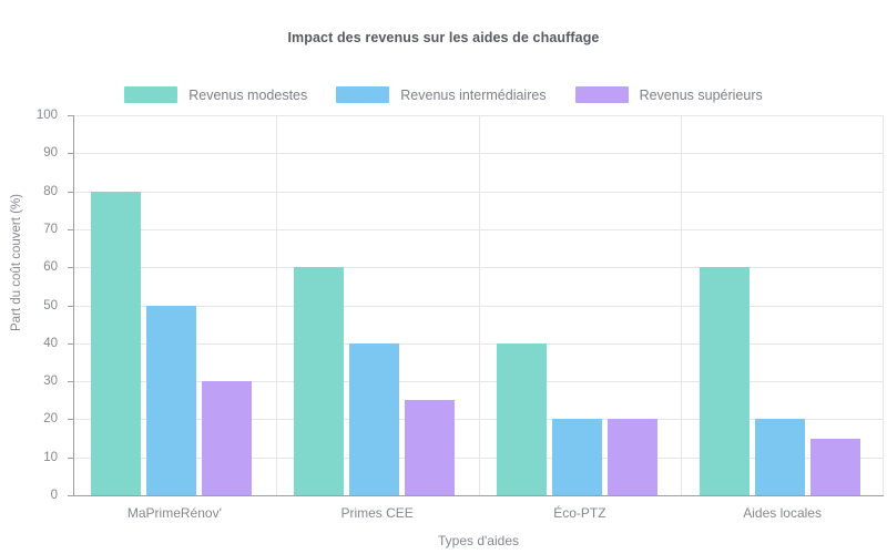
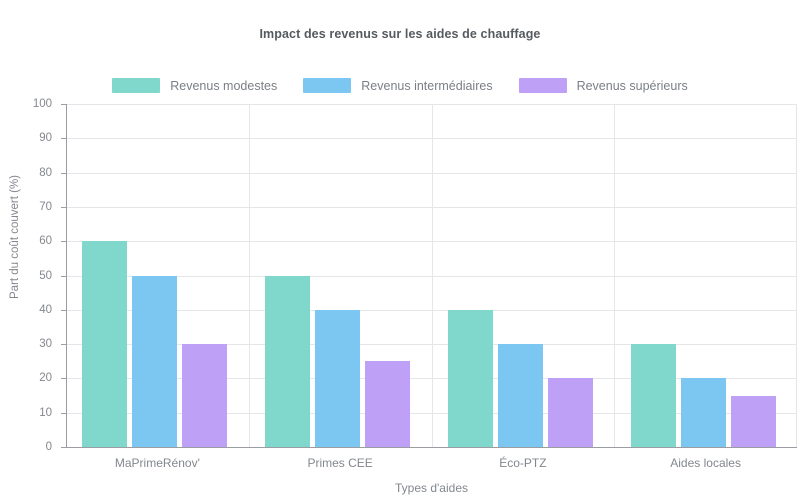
Revenus modestes/MaPrimeRénov': 80 -> 60
Revenus modestes/Primes CEE: 60 -> 50
Revenus intermédiaires/Éco-PTZ: 20 -> 30
Revenus modestes/Aides locales: 60 -> 30
